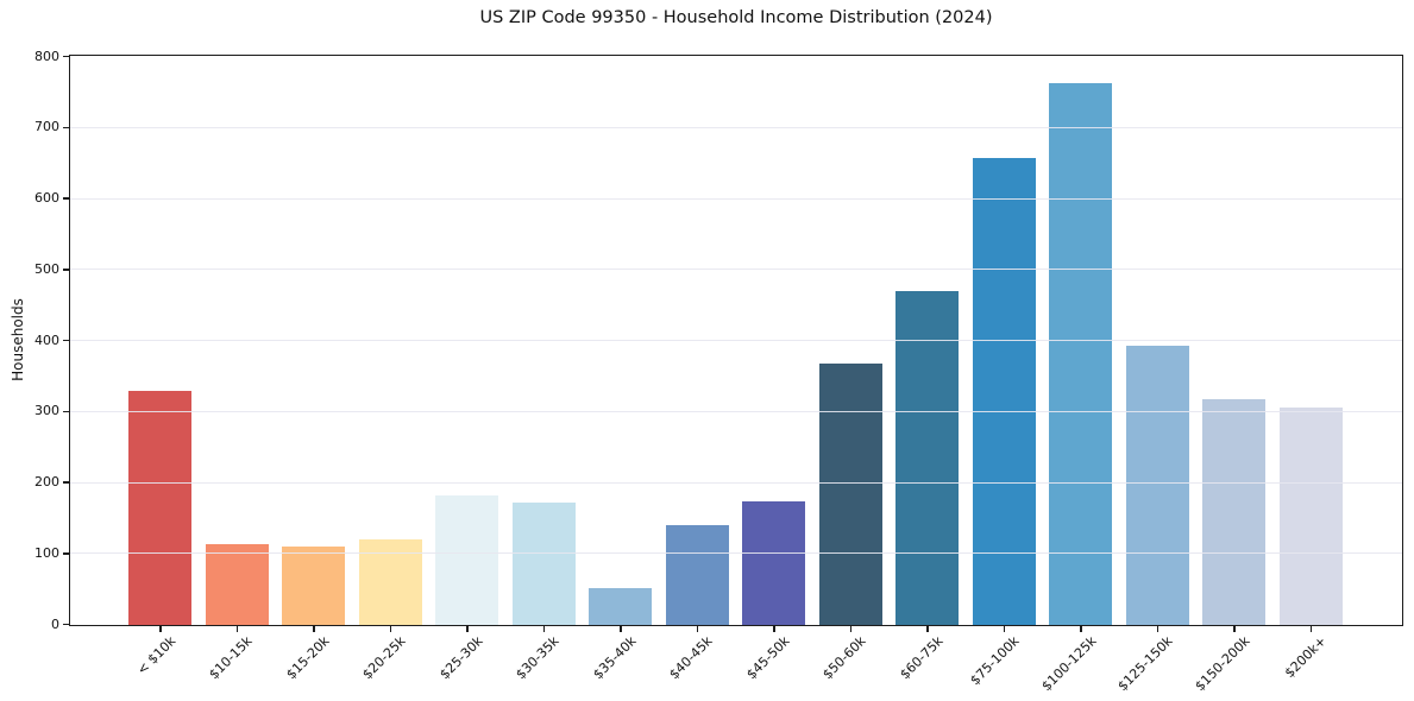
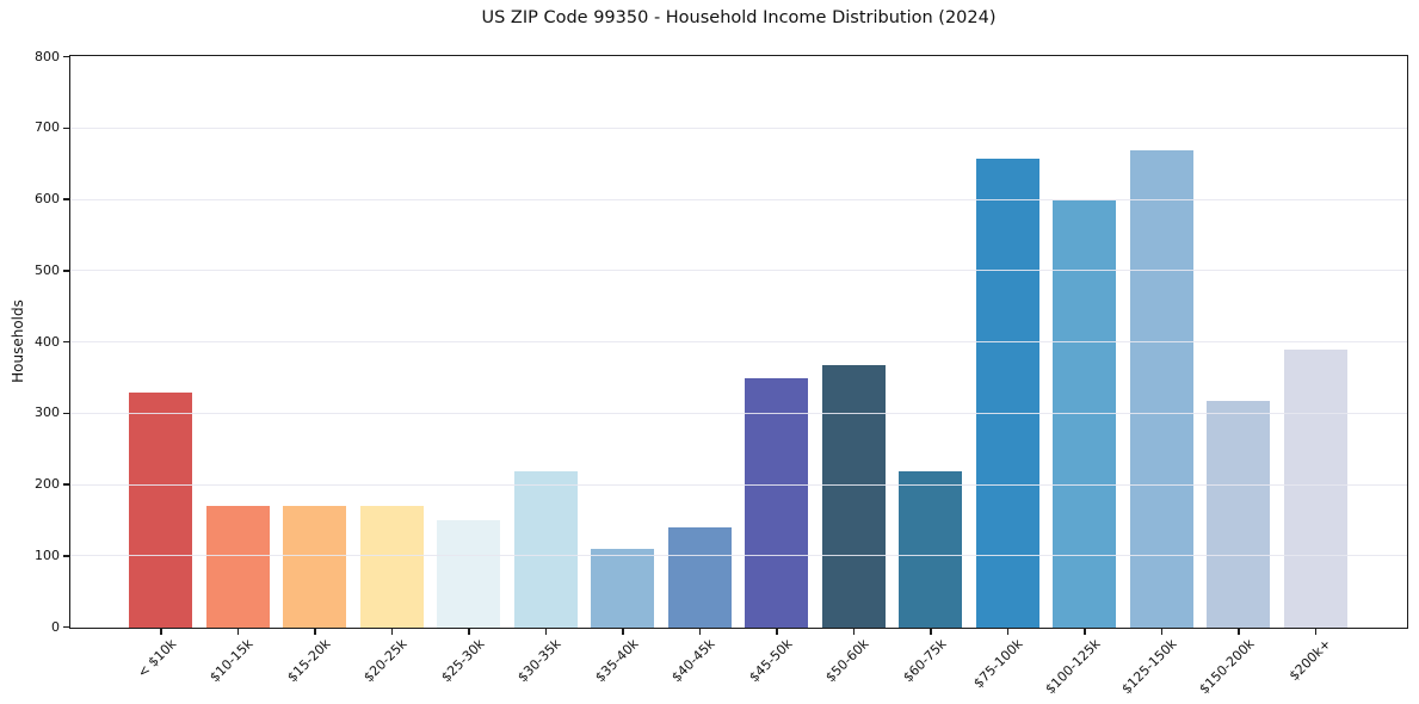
$10-15k: 110 -> 170
$15-20k: 110 -> 170
$20-25k: 120 -> 170
$25-30k: 180 -> 150
$30-35k: 170 -> 220
$35-40k: 50 -> 110
$45-50k: 170 -> 350
$60-75k: 470 -> 220
$100-125k: 760 -> 600
$125-150k: 390 -> 670
$200k+: 310 -> 390
